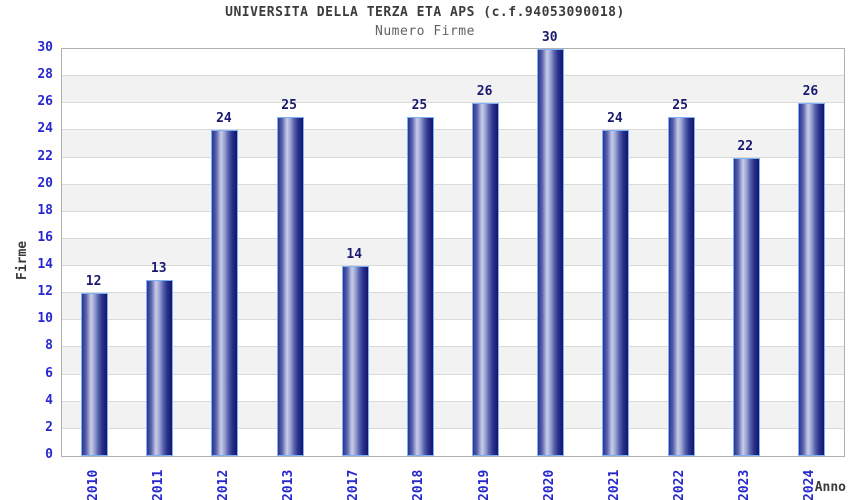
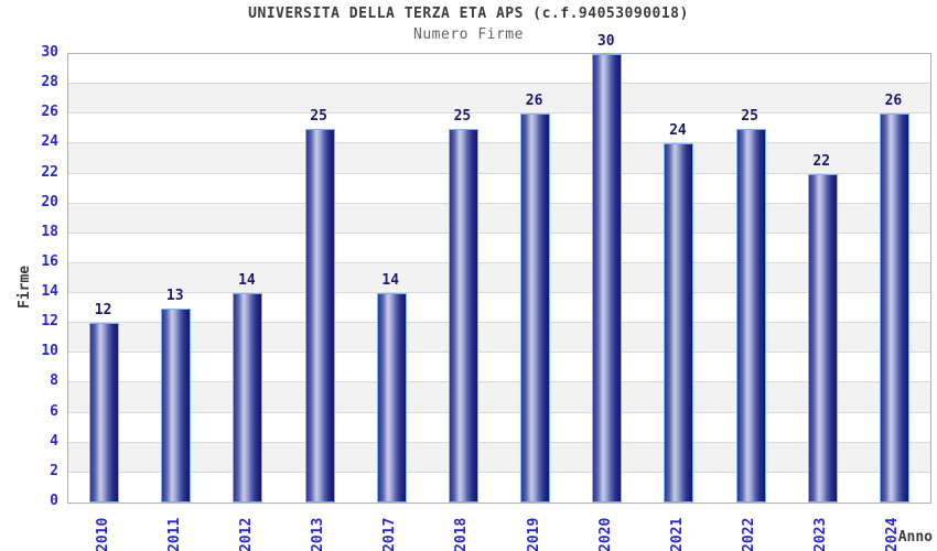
2012: 24 -> 14
